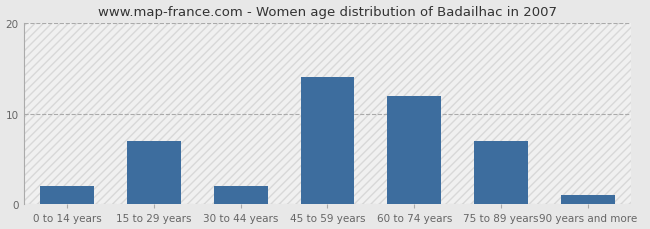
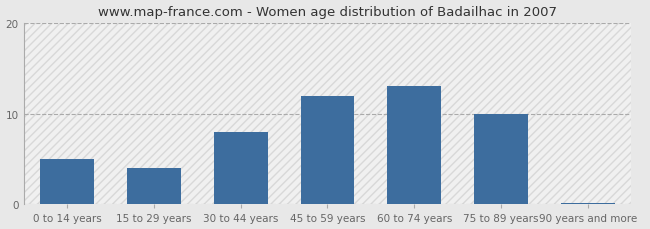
0 to 14 years: 2.0 -> 5.0
15 to 29 years: 7.0 -> 4.0
30 to 44 years: 2.0 -> 8.0
45 to 59 years: 14.0 -> 12.0
60 to 74 years: 12.0 -> 13.0
75 to 89 years: 7.0 -> 10.0
90 years and more: 1.0 -> 0.2
